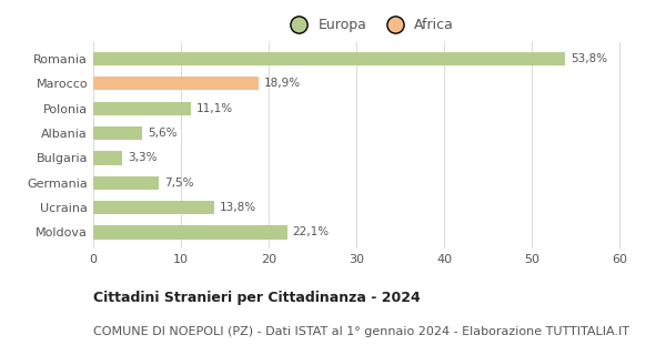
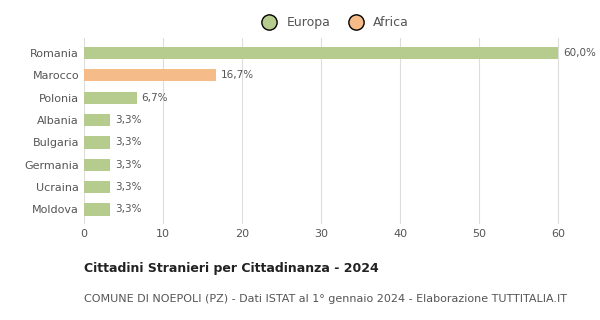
Romania: 53,8% -> 60,0%
Marocco: 18,9% -> 16,7%
Polonia: 11,1% -> 6,7%
Albania: 5,6% -> 3,3%
Germania: 7,5% -> 3,3%
Ucraina: 13,8% -> 3,3%
Moldova: 22,1% -> 3,3%
